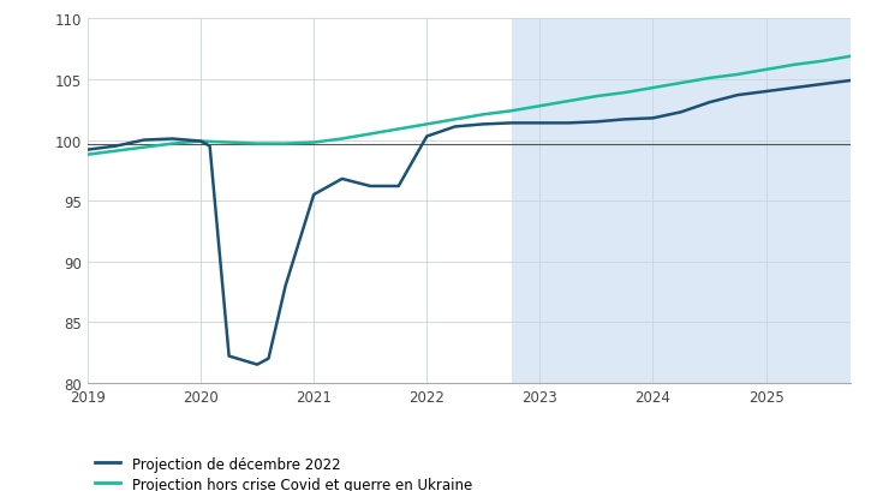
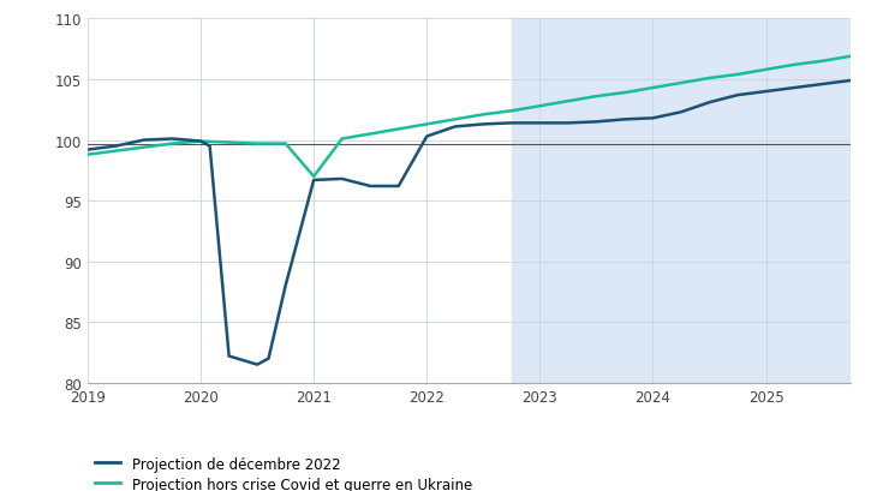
Projection de décembre 2022/2021: 95.5 -> 96.7
Projection hors crise Covid et guerre en Ukraine/2021: 99.8 -> 97.0
